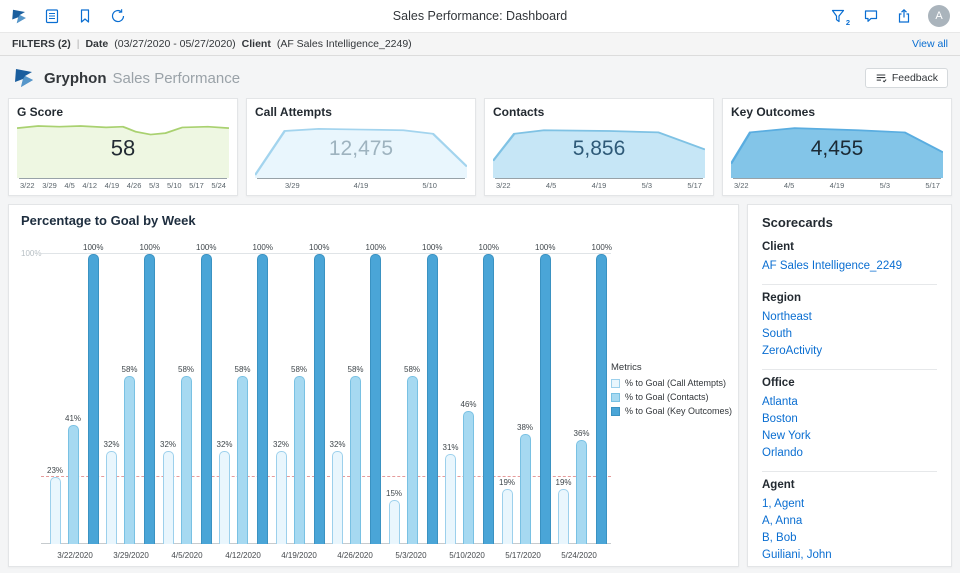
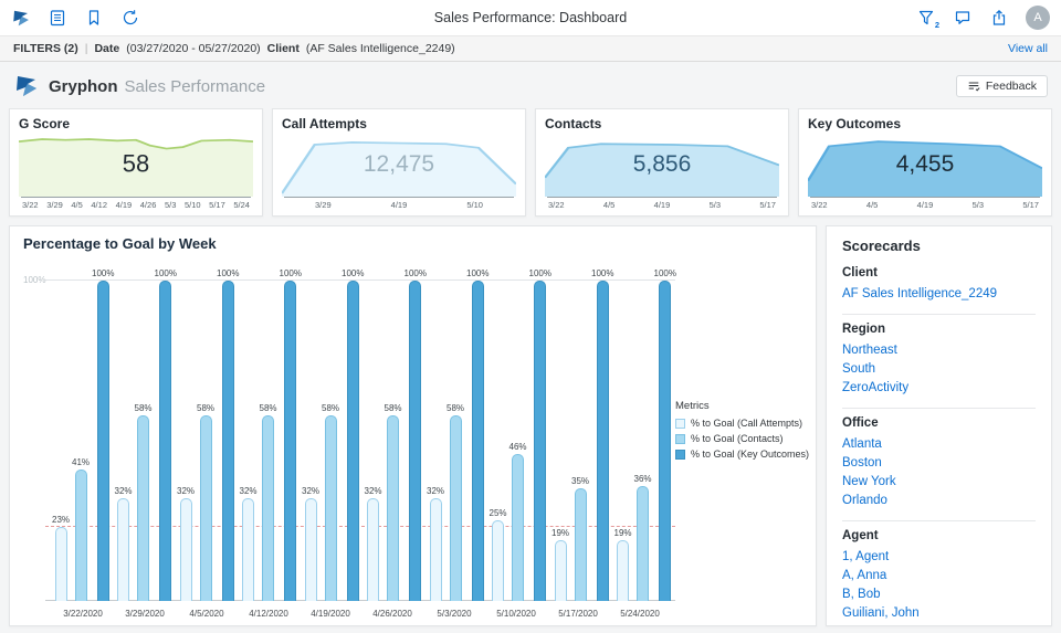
% to Goal (Call Attempts)/5/3/2020: 15% -> 32%
% to Goal (Call Attempts)/5/10/2020: 31% -> 25%
% to Goal (Contacts)/5/17/2020: 38% -> 35%
